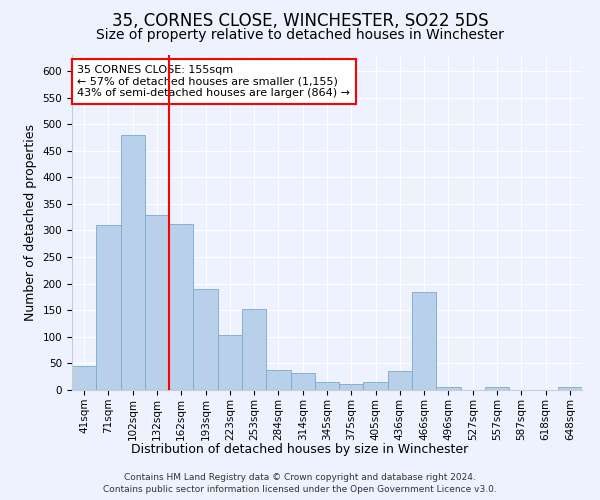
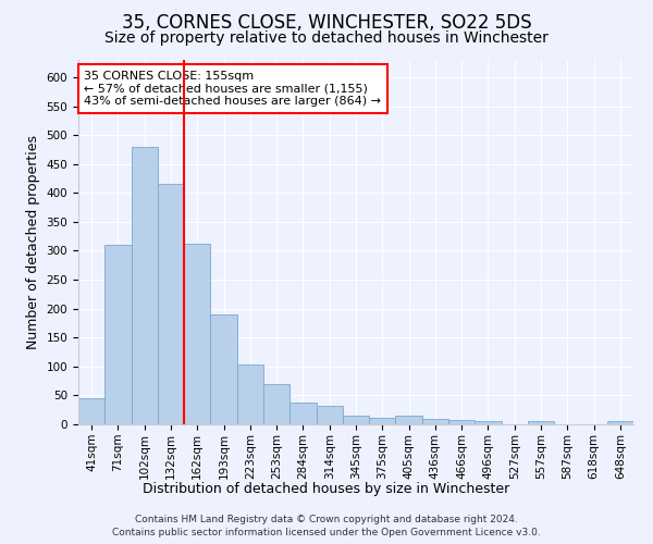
132sqm: 330 -> 415
253sqm: 152 -> 70
436sqm: 36 -> 10
466sqm: 184 -> 8
